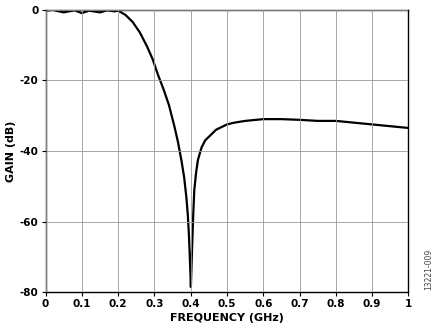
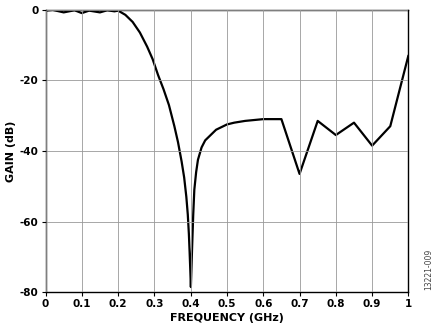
0.7: -31.2 -> -46.5
0.8: -31.5 -> -35.5
0.9: -32.5 -> -38.5
1: -33.5 -> -13.0
